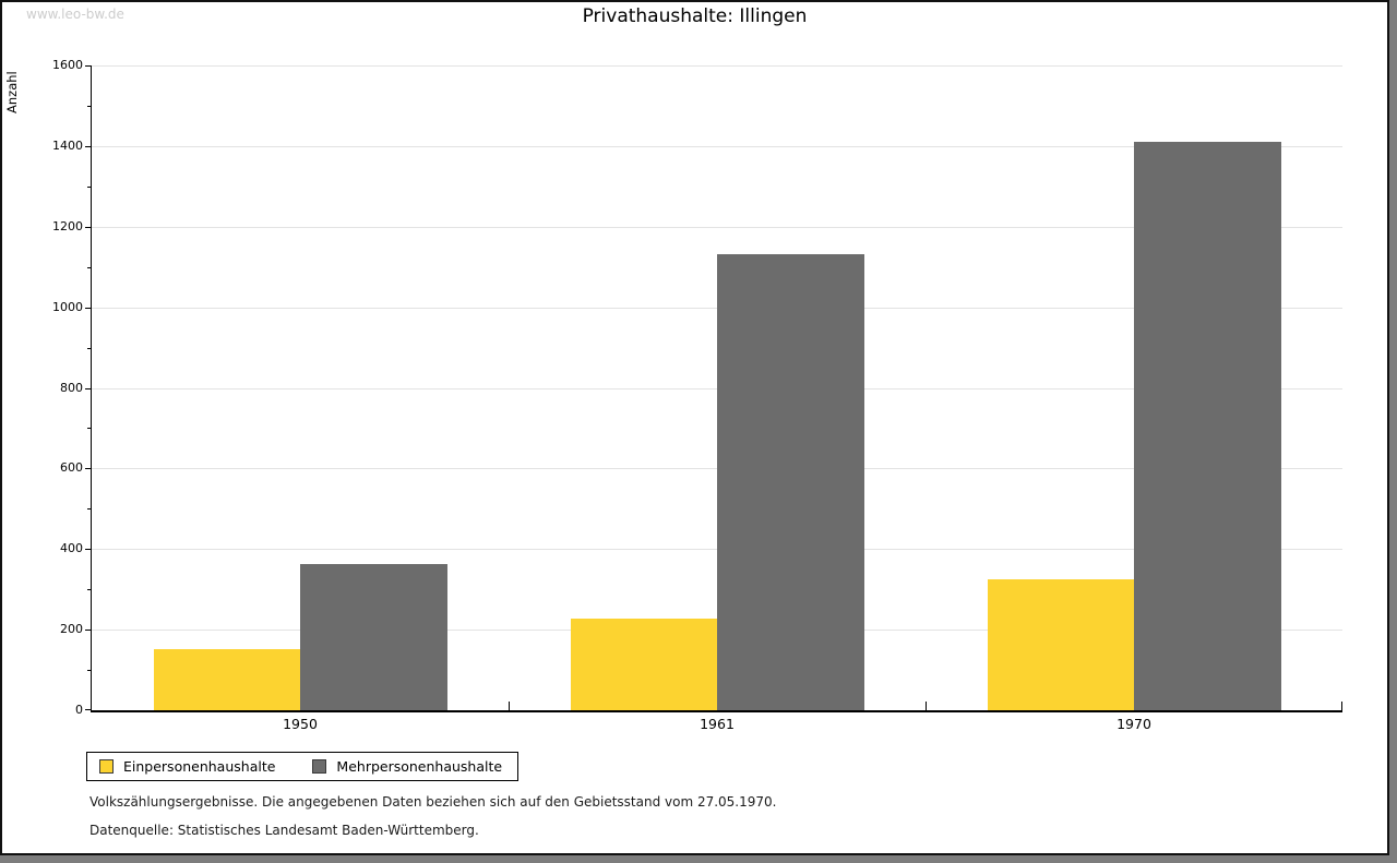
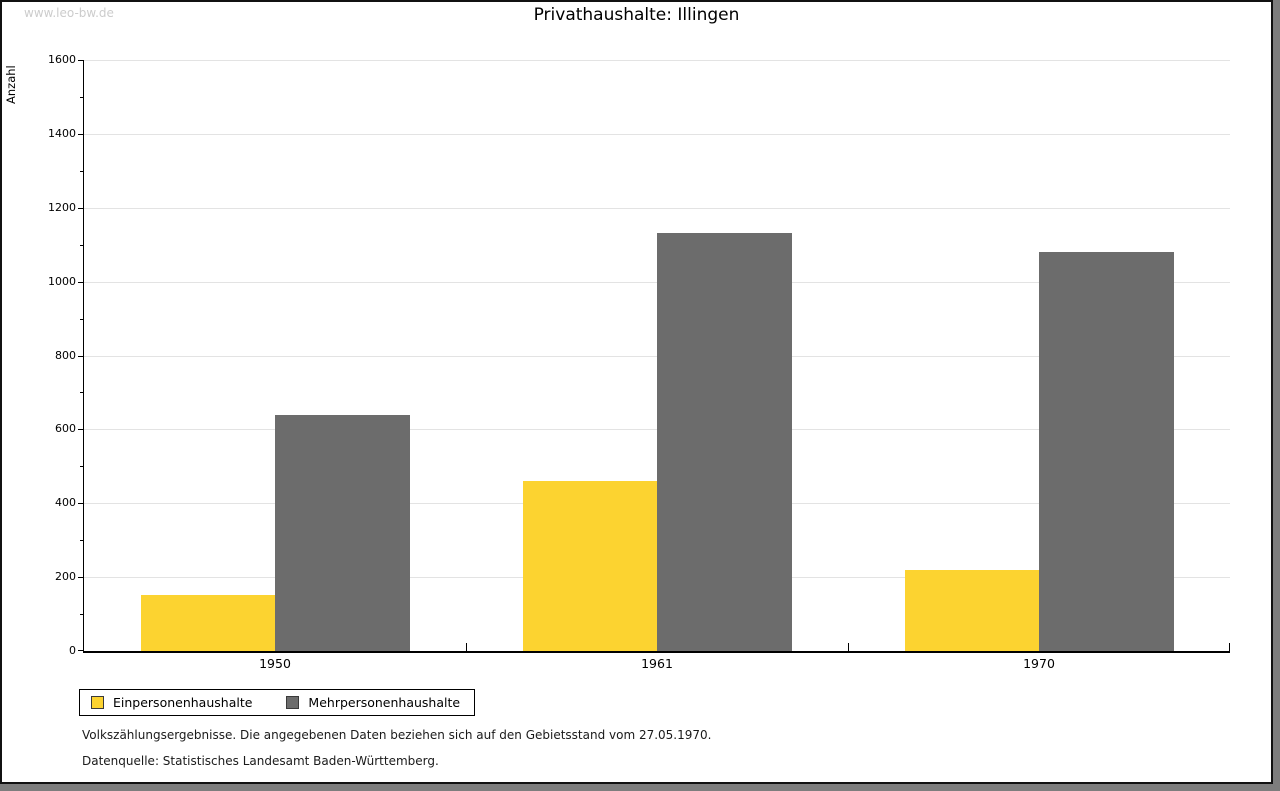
Mehrpersonenhaushalte/1950: 360 -> 640
Einpersonenhaushalte/1961: 230 -> 460
Einpersonenhaushalte/1970: 320 -> 220
Mehrpersonenhaushalte/1970: 1410 -> 1080
